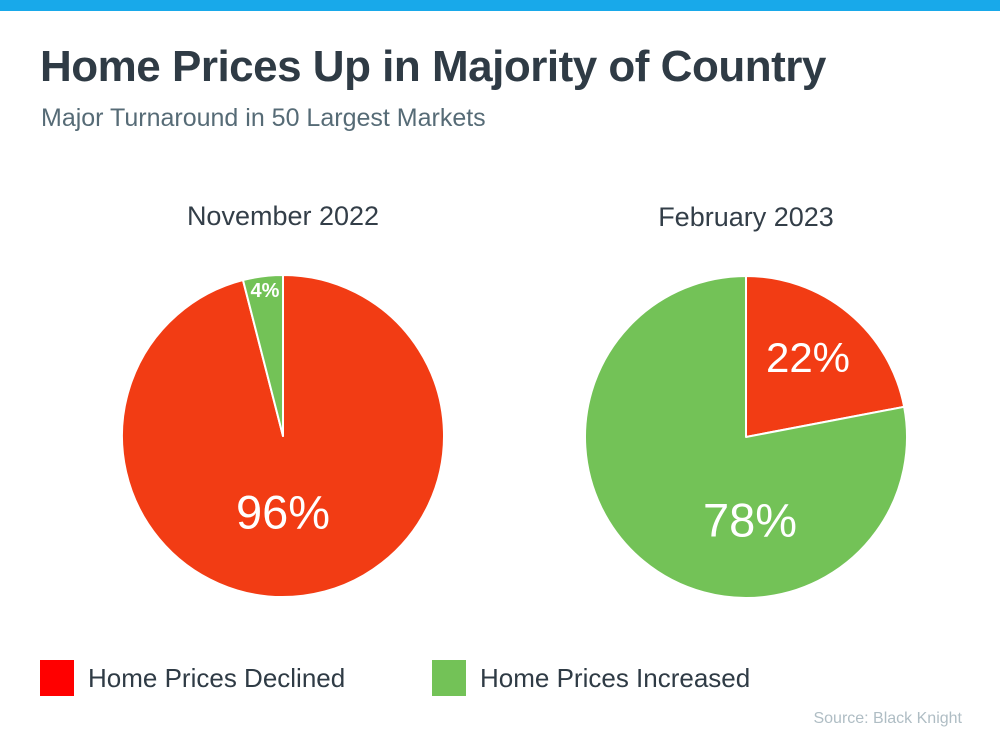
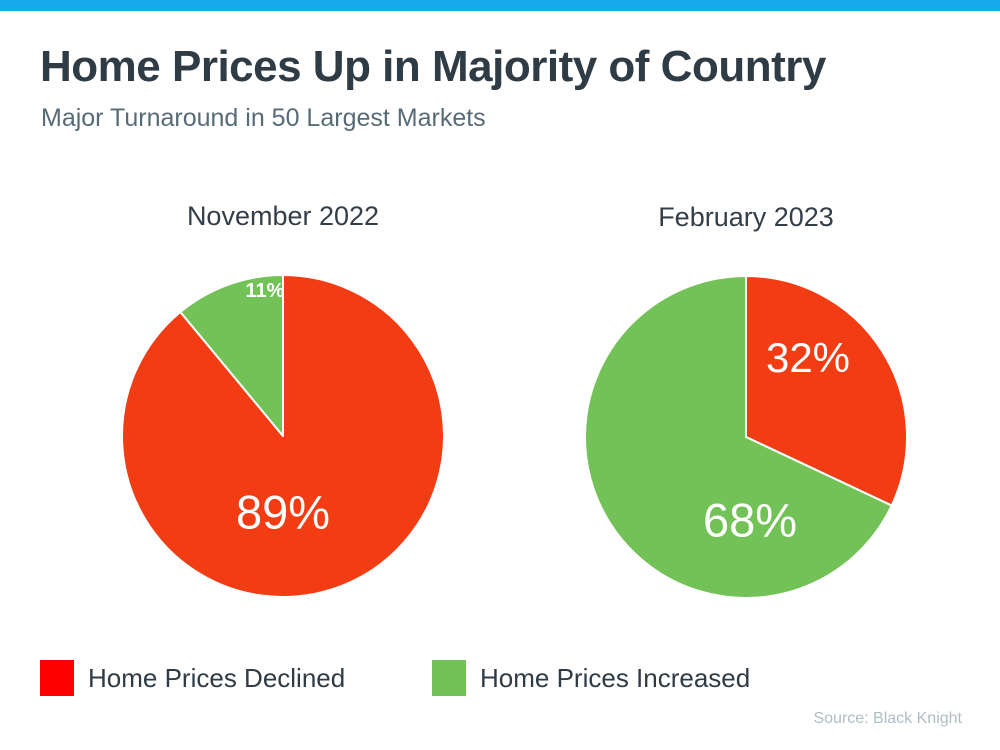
November 2022/Home Prices Declined: 96% -> 89%
November 2022/Home Prices Increased: 4% -> 11%
February 2023/Home Prices Declined: 22% -> 32%
February 2023/Home Prices Increased: 78% -> 68%
